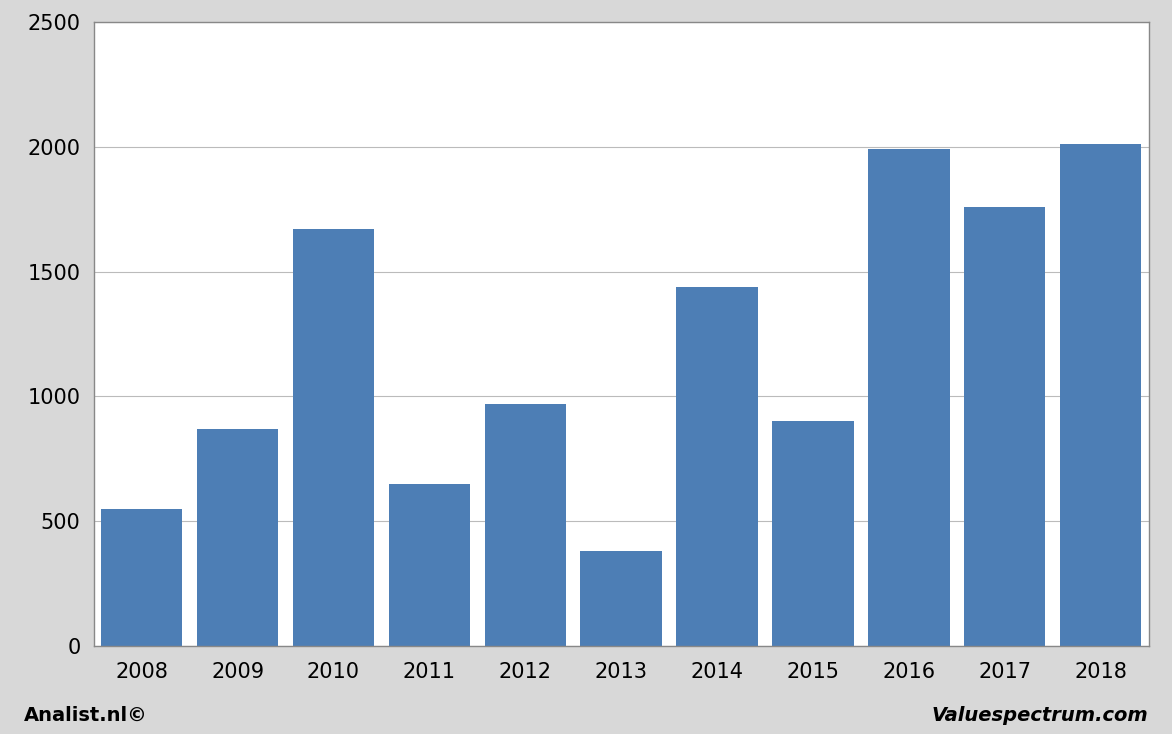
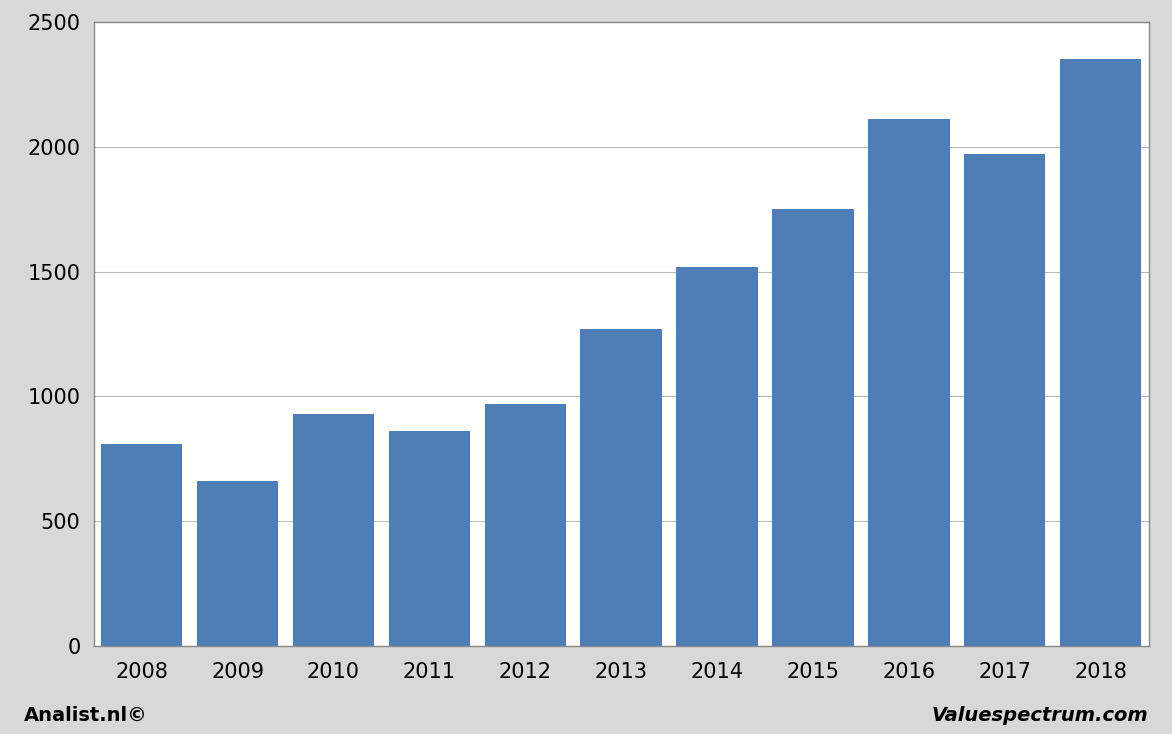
2008: 550 -> 810
2009: 870 -> 660
2010: 1670 -> 930
2011: 650 -> 860
2013: 380 -> 1270
2014: 1440 -> 1520
2015: 900 -> 1750
2016: 1990 -> 2110
2017: 1760 -> 1970
2018: 2010 -> 2350
